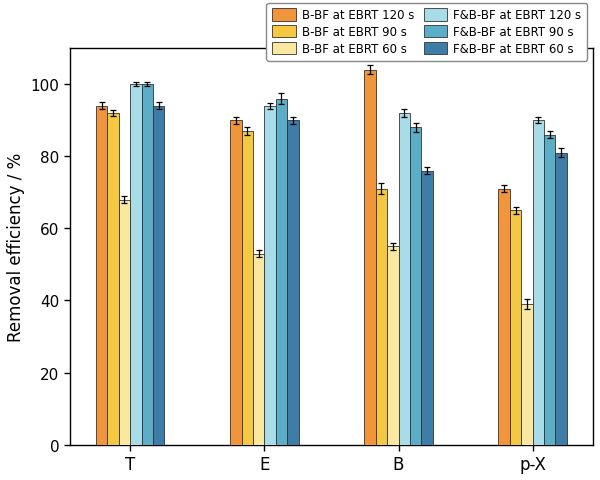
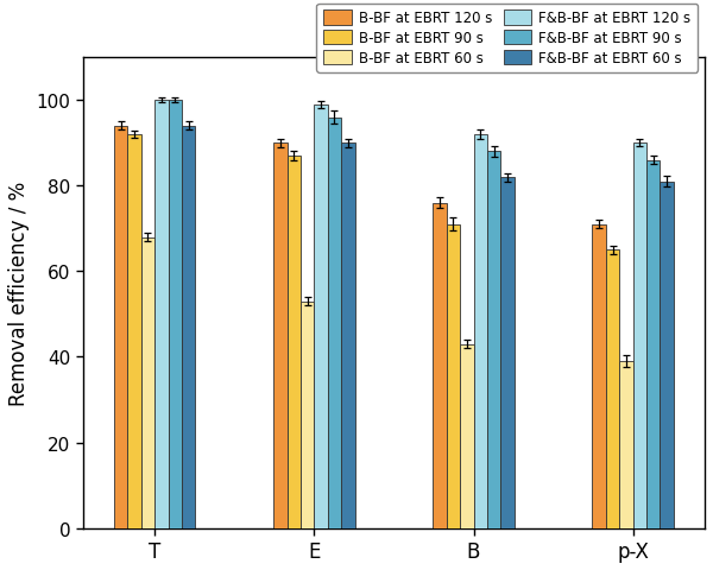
F&B-BF at EBRT 120 s/E: 94 -> 99
B-BF at EBRT 120 s/B: 104 -> 76
B-BF at EBRT 60 s/B: 55 -> 43
F&B-BF at EBRT 60 s/B: 76 -> 82
